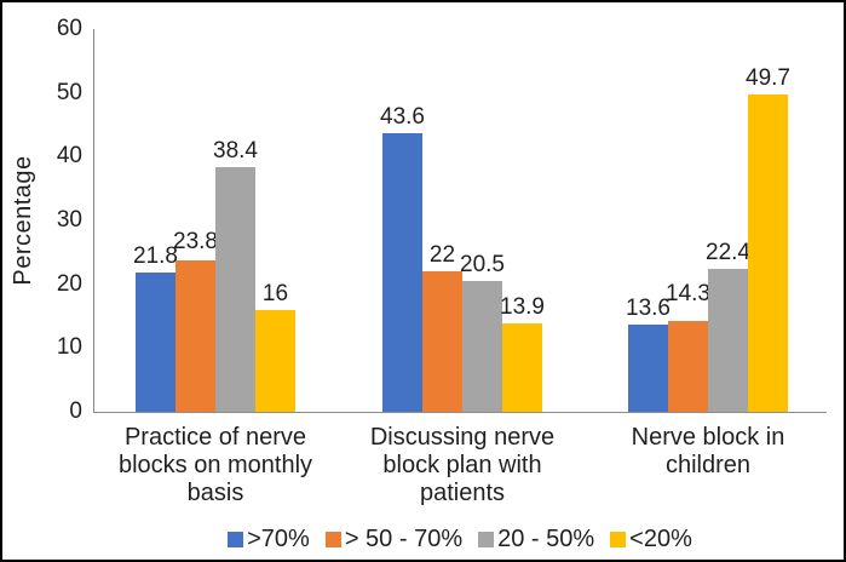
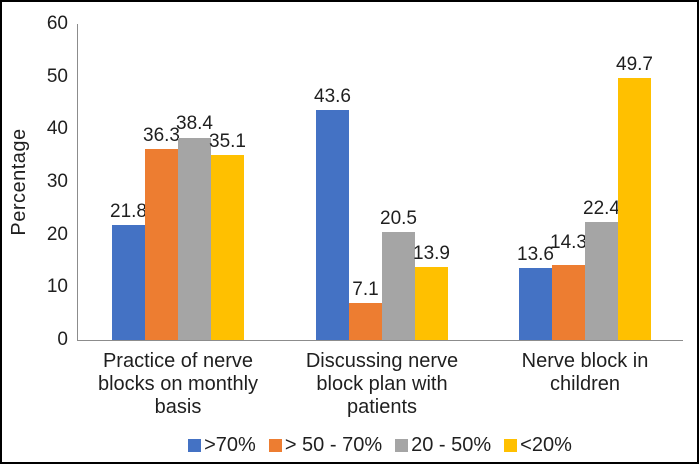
> 50 - 70%/Practice of nerve blocks on monthly basis: 23.8 -> 36.3
<20%/Practice of nerve blocks on monthly basis: 16 -> 35.1
> 50 - 70%/Discussing nerve block plan with patients: 22 -> 7.1
